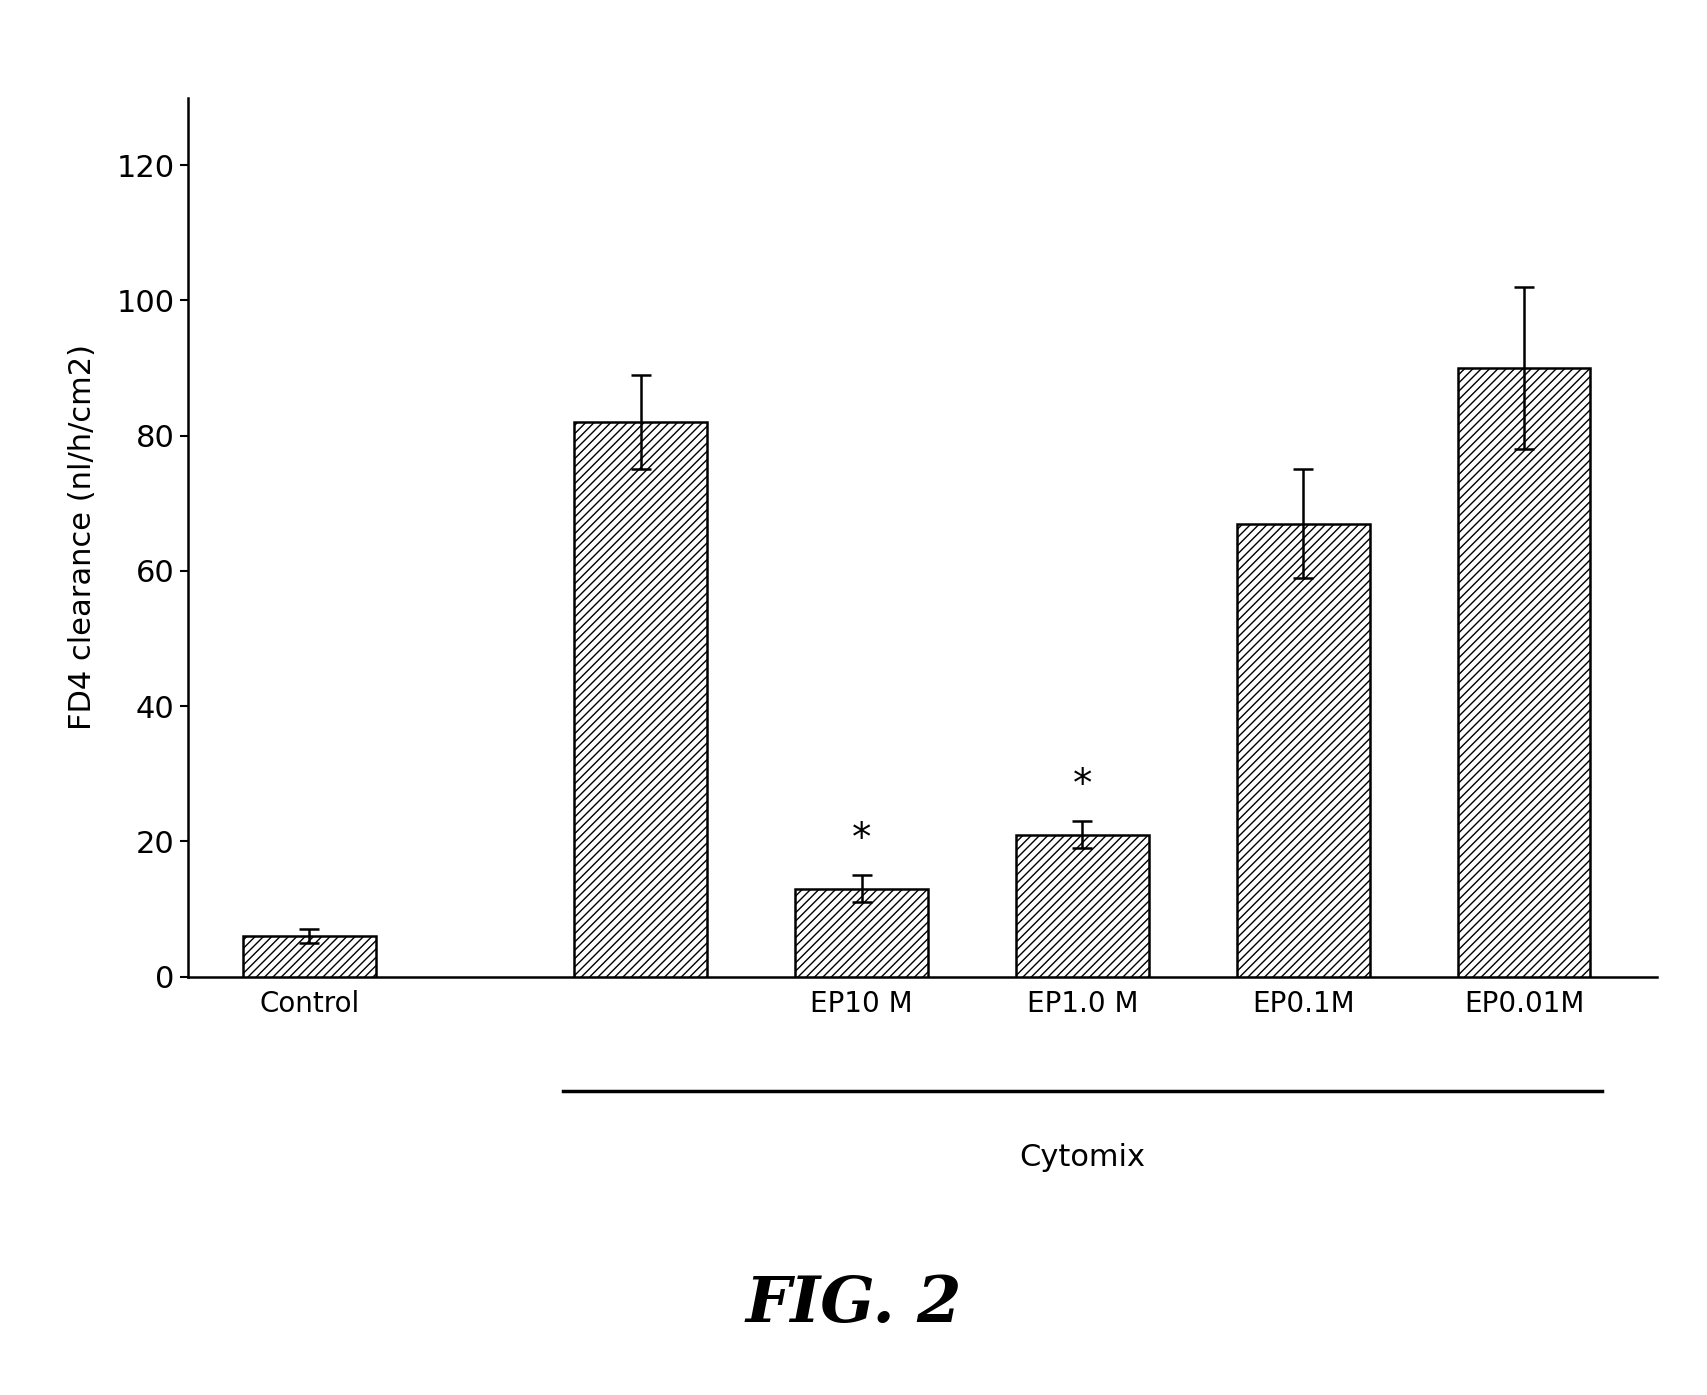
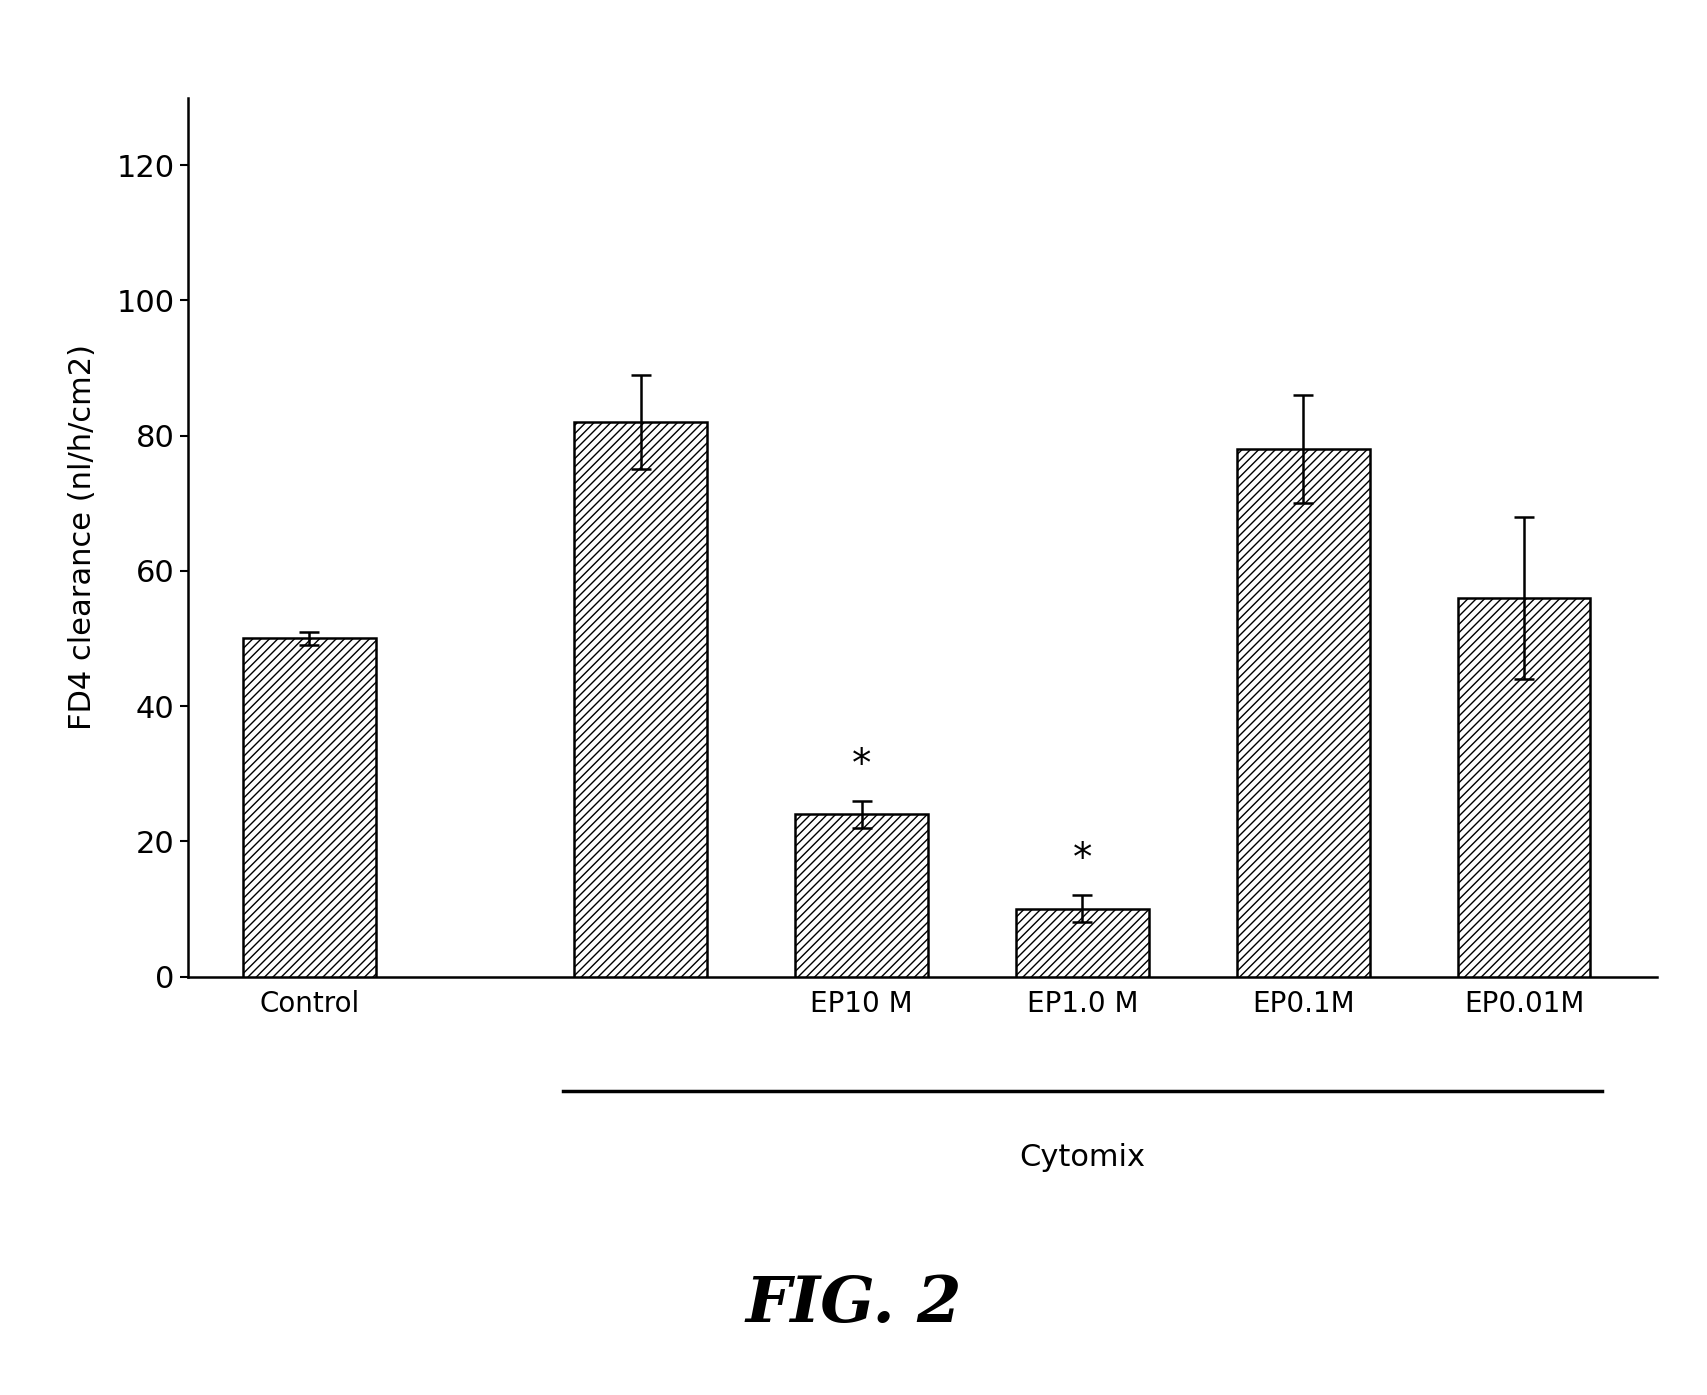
Control: 6 -> 50
EP10 M: 13 -> 24
EP1.0 M: 21 -> 10
EP0.1M: 67 -> 78
EP0.01M: 90 -> 56
